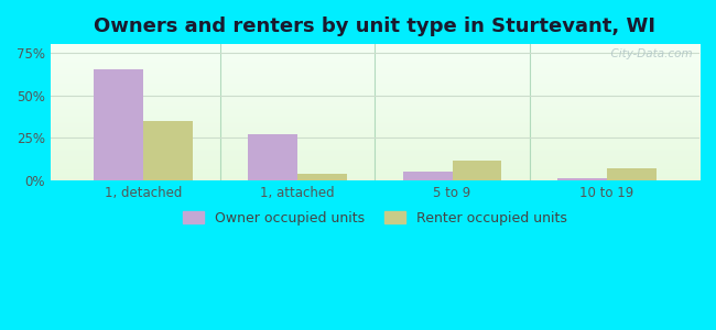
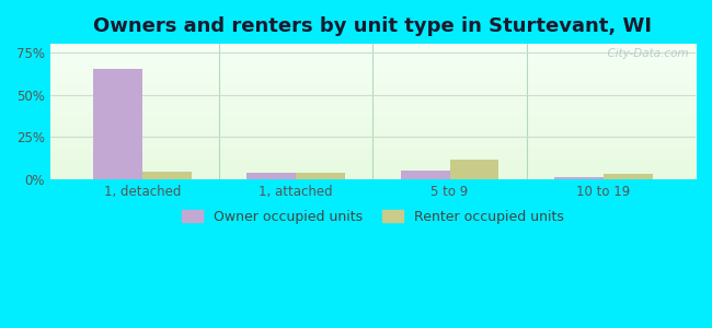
Renter occupied units/1, detached: 35% -> 5%
Owner occupied units/1, attached: 27% -> 4%
Renter occupied units/10 to 19: 7% -> 3%
